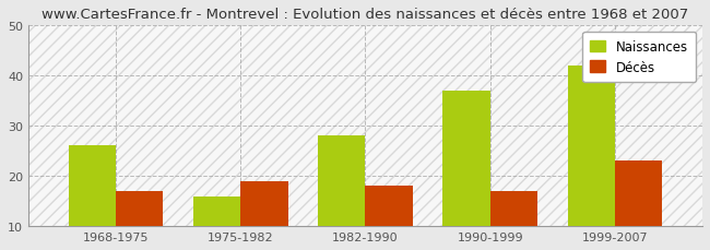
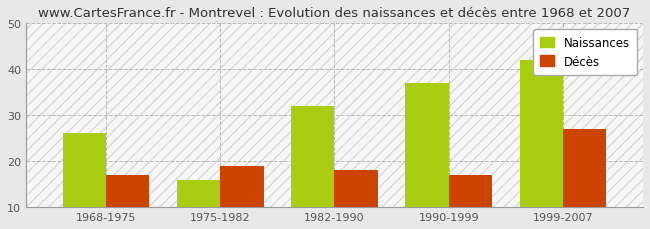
Naissances/1982-1990: 28 -> 32
Décès/1999-2007: 23 -> 27
